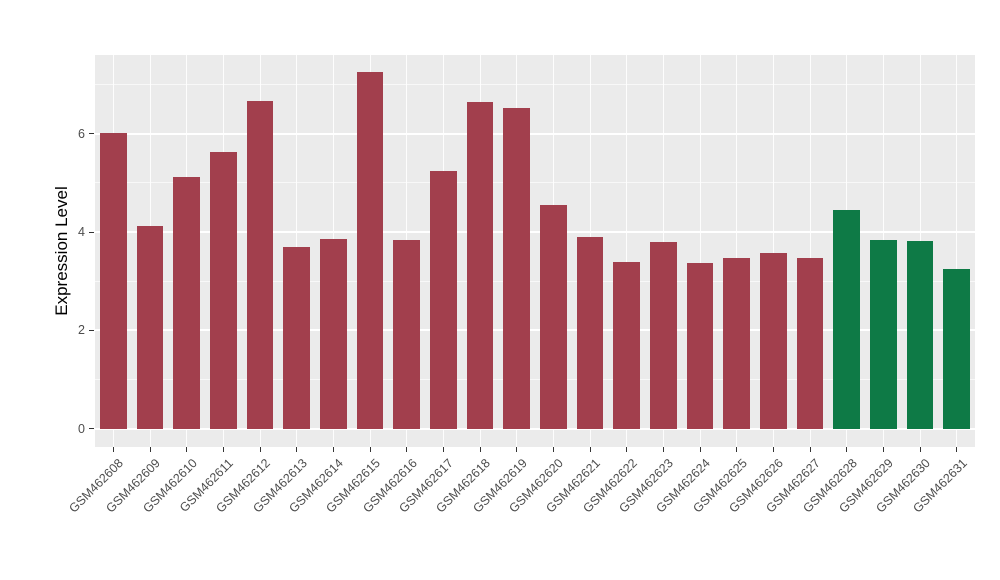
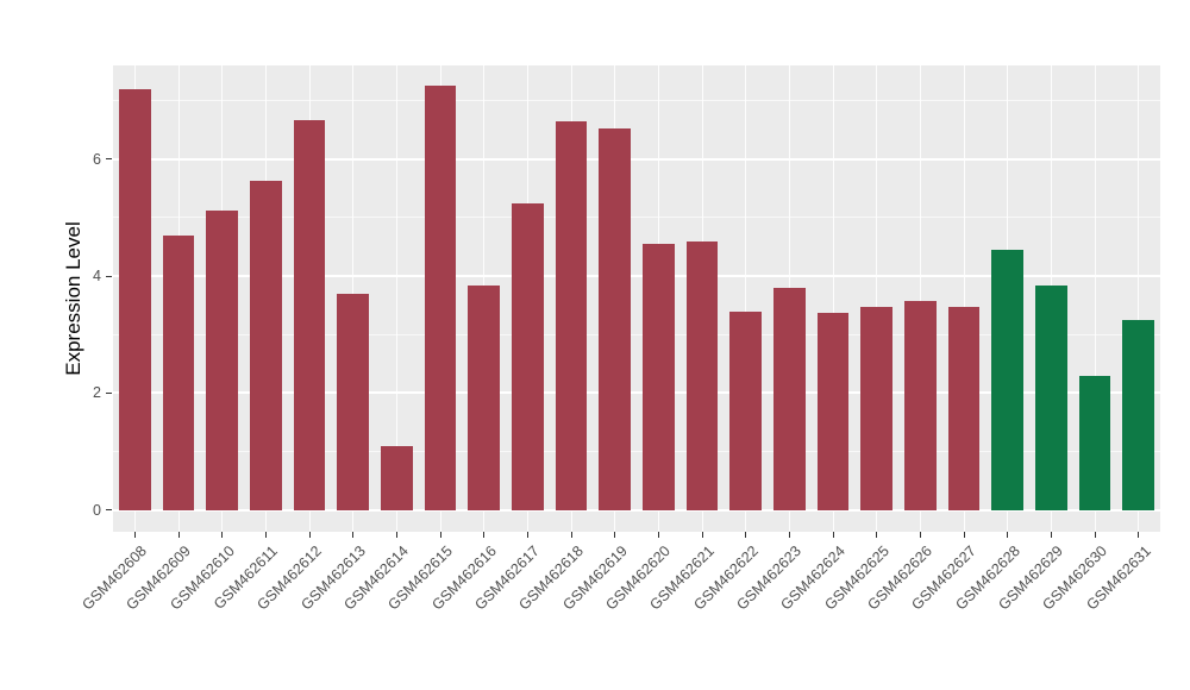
GSM462608: 6.0 -> 7.2
GSM462609: 4.1 -> 4.7
GSM462614: 3.9 -> 1.1
GSM462621: 3.9 -> 4.6
GSM462630: 3.8 -> 2.3
